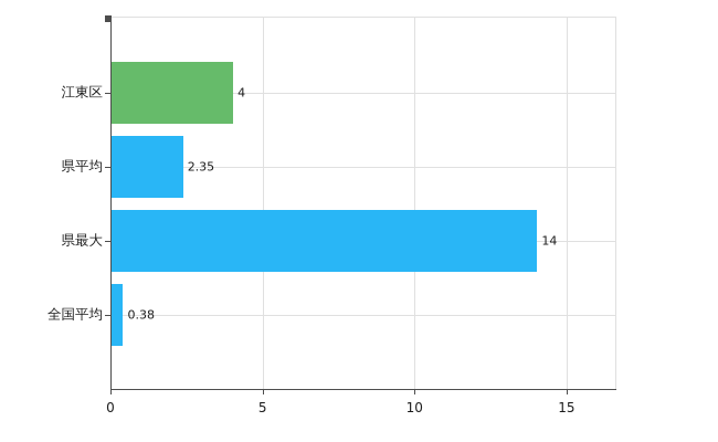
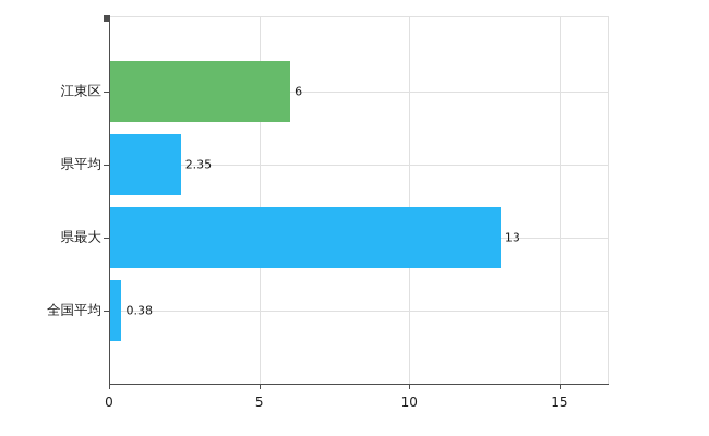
江東区: 4 -> 6
県最大: 14 -> 13
